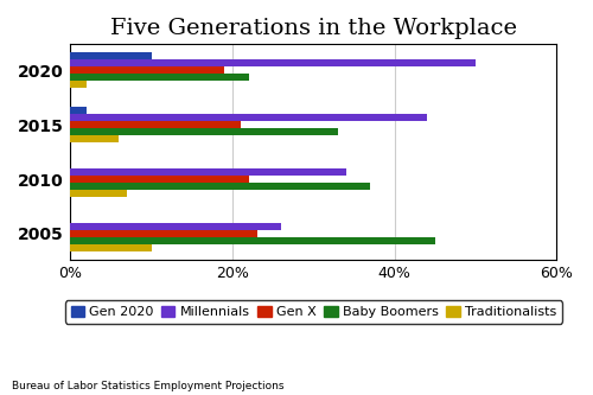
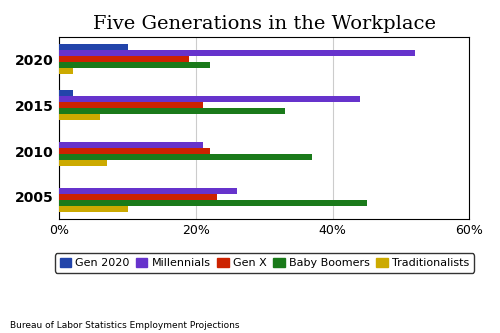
Millennials/2020: 50% -> 52%
Millennials/2010: 34% -> 21%
